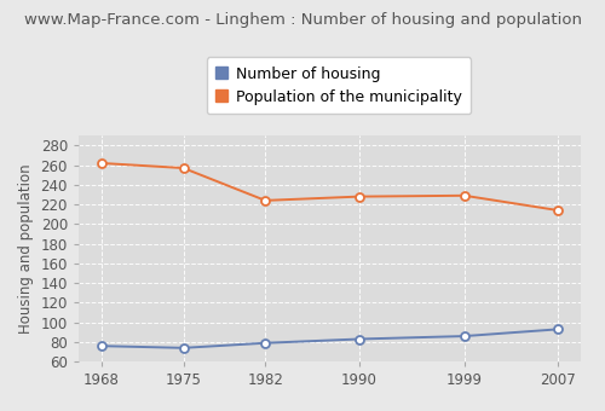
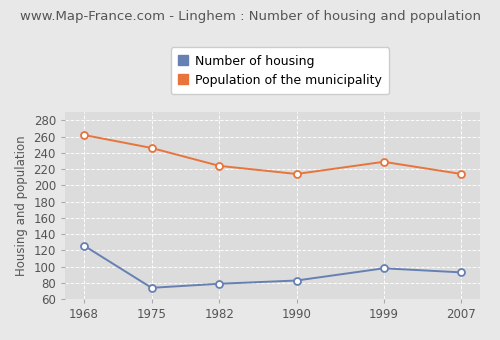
Number of housing/1968: 76 -> 126
Population of the municipality/1975: 257 -> 246
Population of the municipality/1990: 228 -> 214
Number of housing/1999: 86 -> 98
